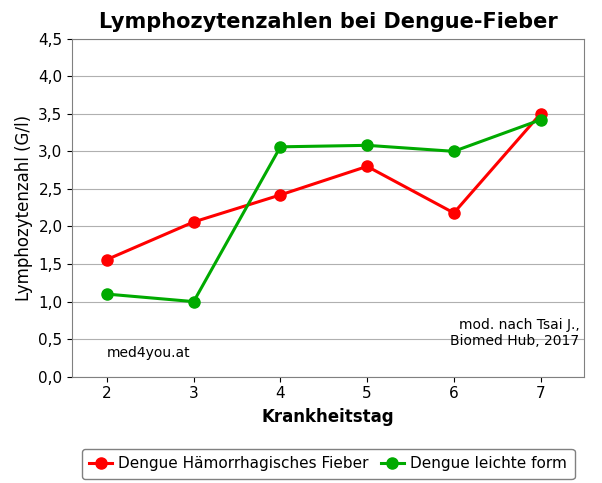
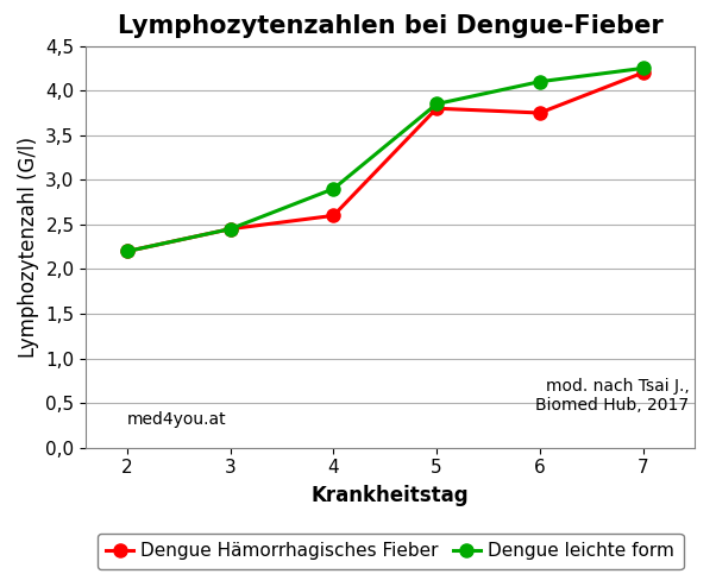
Dengue Hämorrhagisches Fieber/2: 1,56 -> 2,20
Dengue leichte form/2: 1,10 -> 2,20
Dengue Hämorrhagisches Fieber/3: 2,06 -> 2,45
Dengue leichte form/3: 1,00 -> 2,45
Dengue Hämorrhagisches Fieber/4: 2,42 -> 2,60
Dengue leichte form/4: 3,06 -> 2,90
Dengue Hämorrhagisches Fieber/5: 2,80 -> 3,80
Dengue leichte form/5: 3,08 -> 3,85
Dengue Hämorrhagisches Fieber/6: 2,18 -> 3,75
Dengue leichte form/6: 3,00 -> 4,10
Dengue Hämorrhagisches Fieber/7: 3,50 -> 4,20
Dengue leichte form/7: 3,42 -> 4,25
